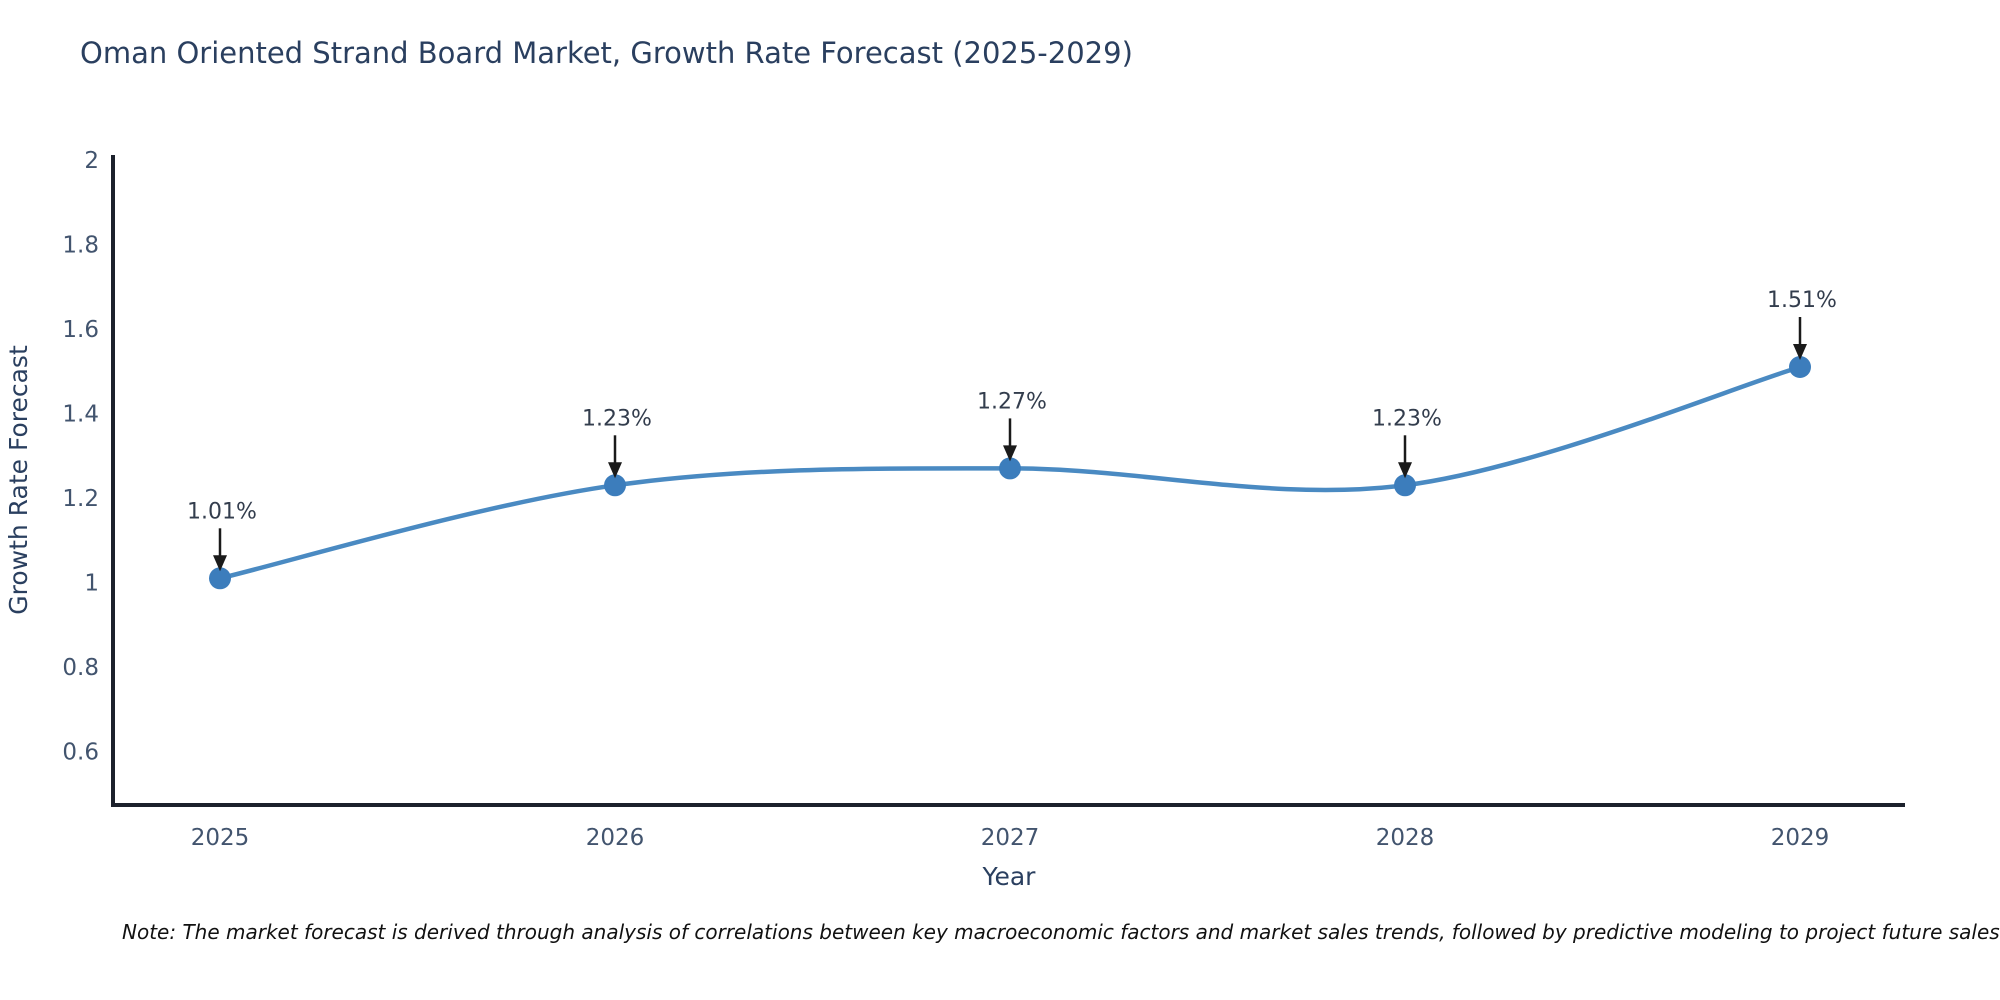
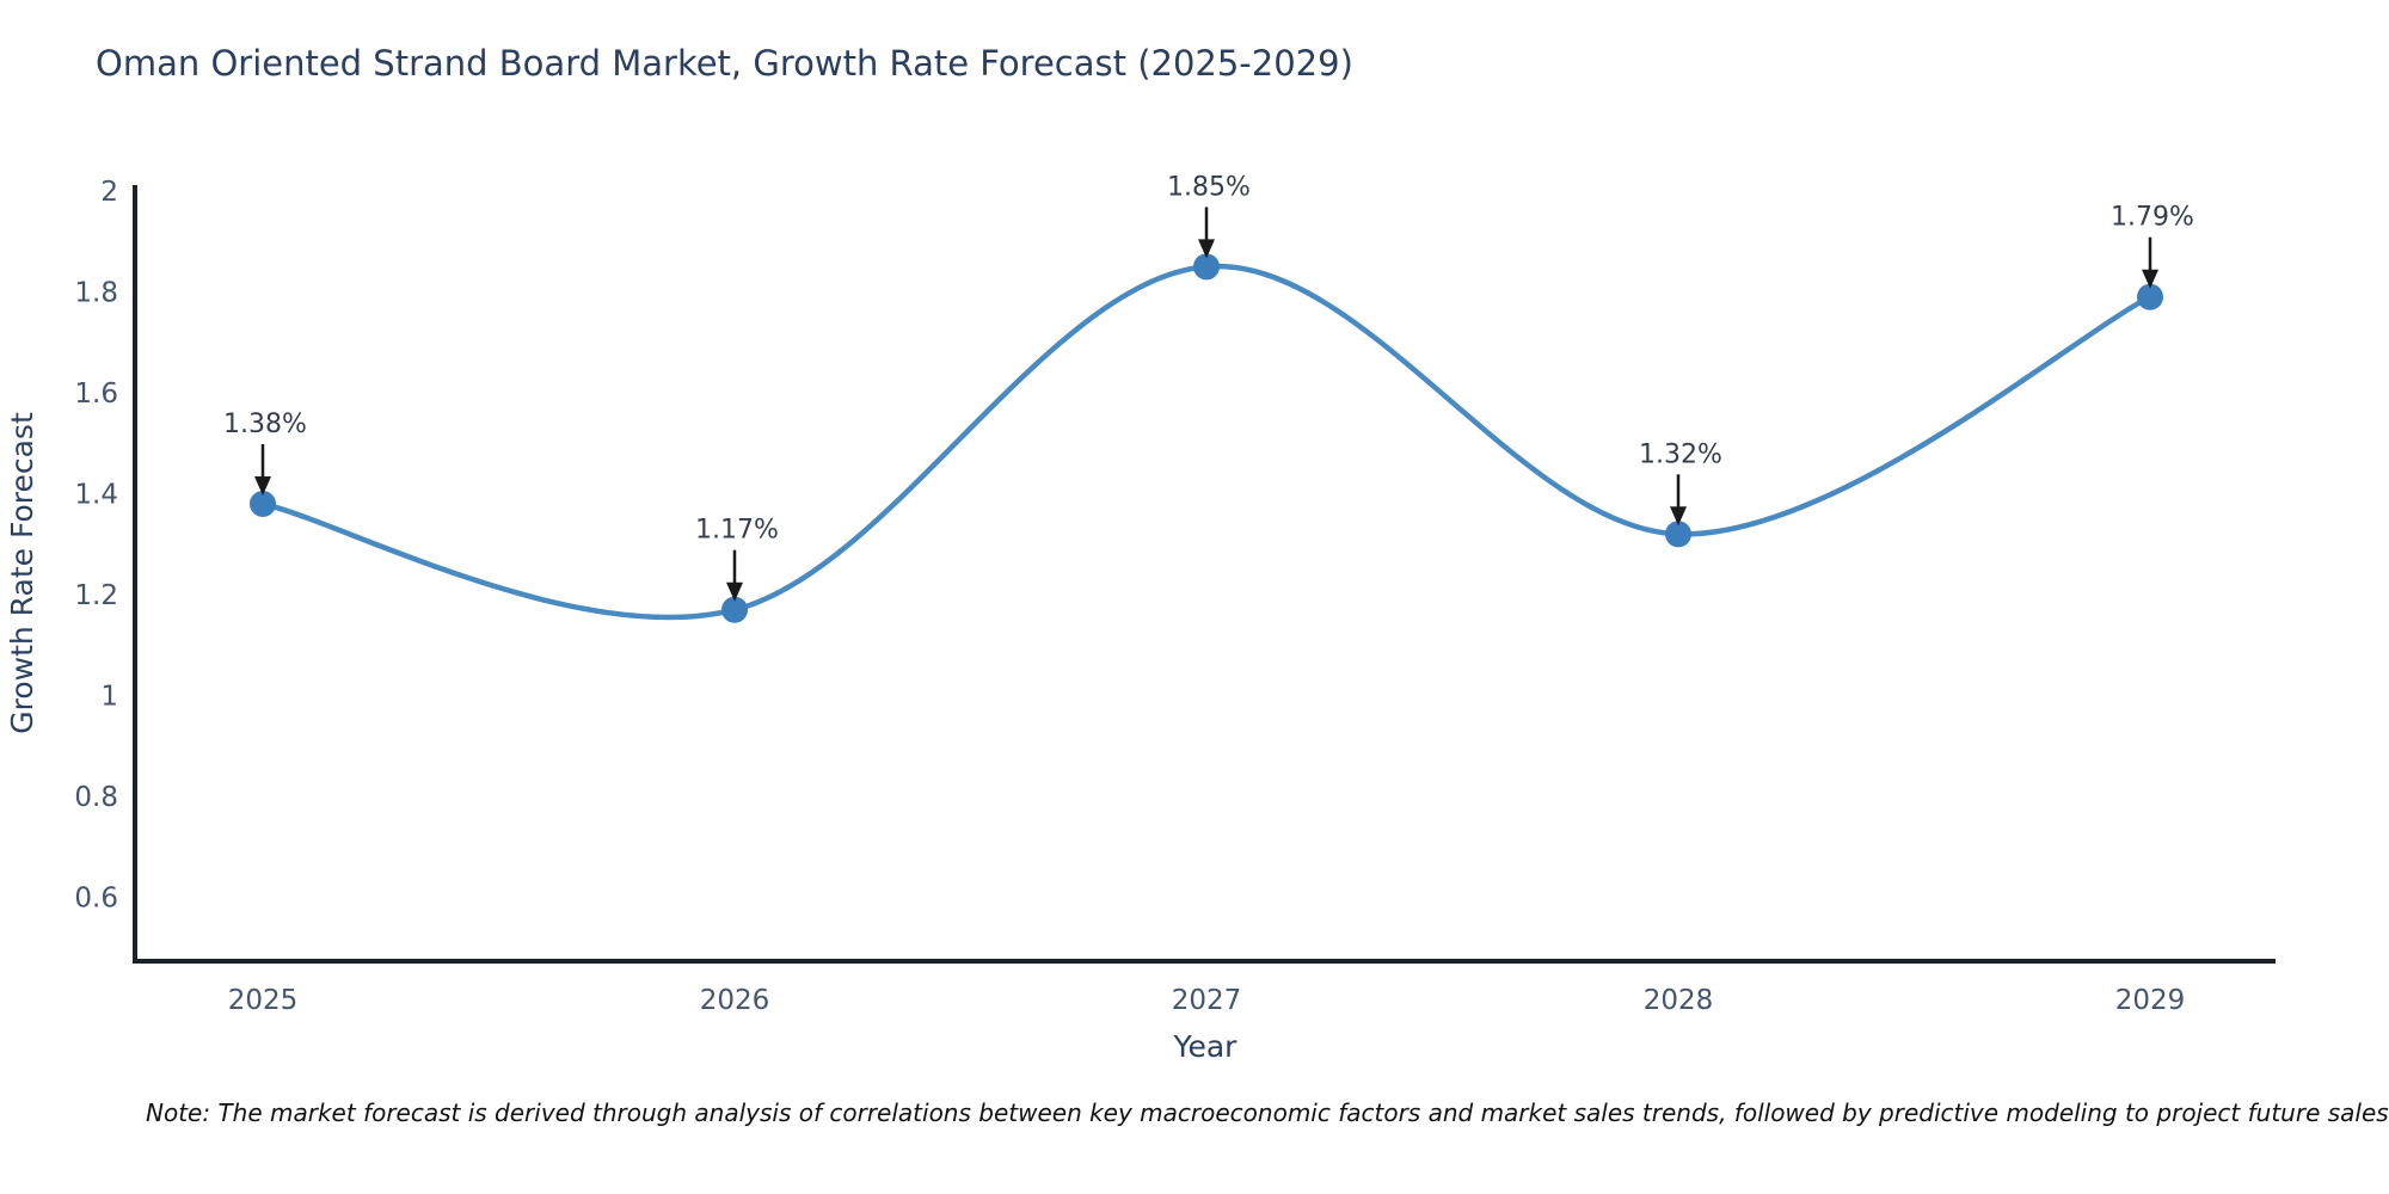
2025: 1.01% -> 1.38%
2026: 1.23% -> 1.17%
2027: 1.27% -> 1.85%
2028: 1.23% -> 1.32%
2029: 1.51% -> 1.79%
